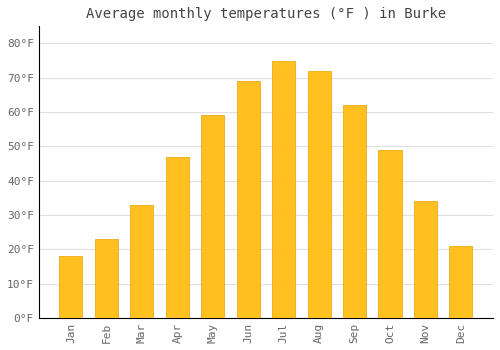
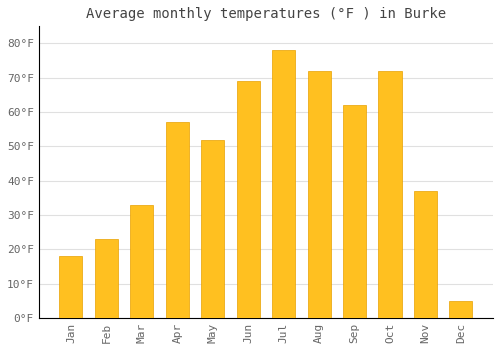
Apr: 47°F -> 57°F
May: 59°F -> 52°F
Jul: 75°F -> 78°F
Oct: 49°F -> 72°F
Nov: 34°F -> 37°F
Dec: 21°F -> 5°F
